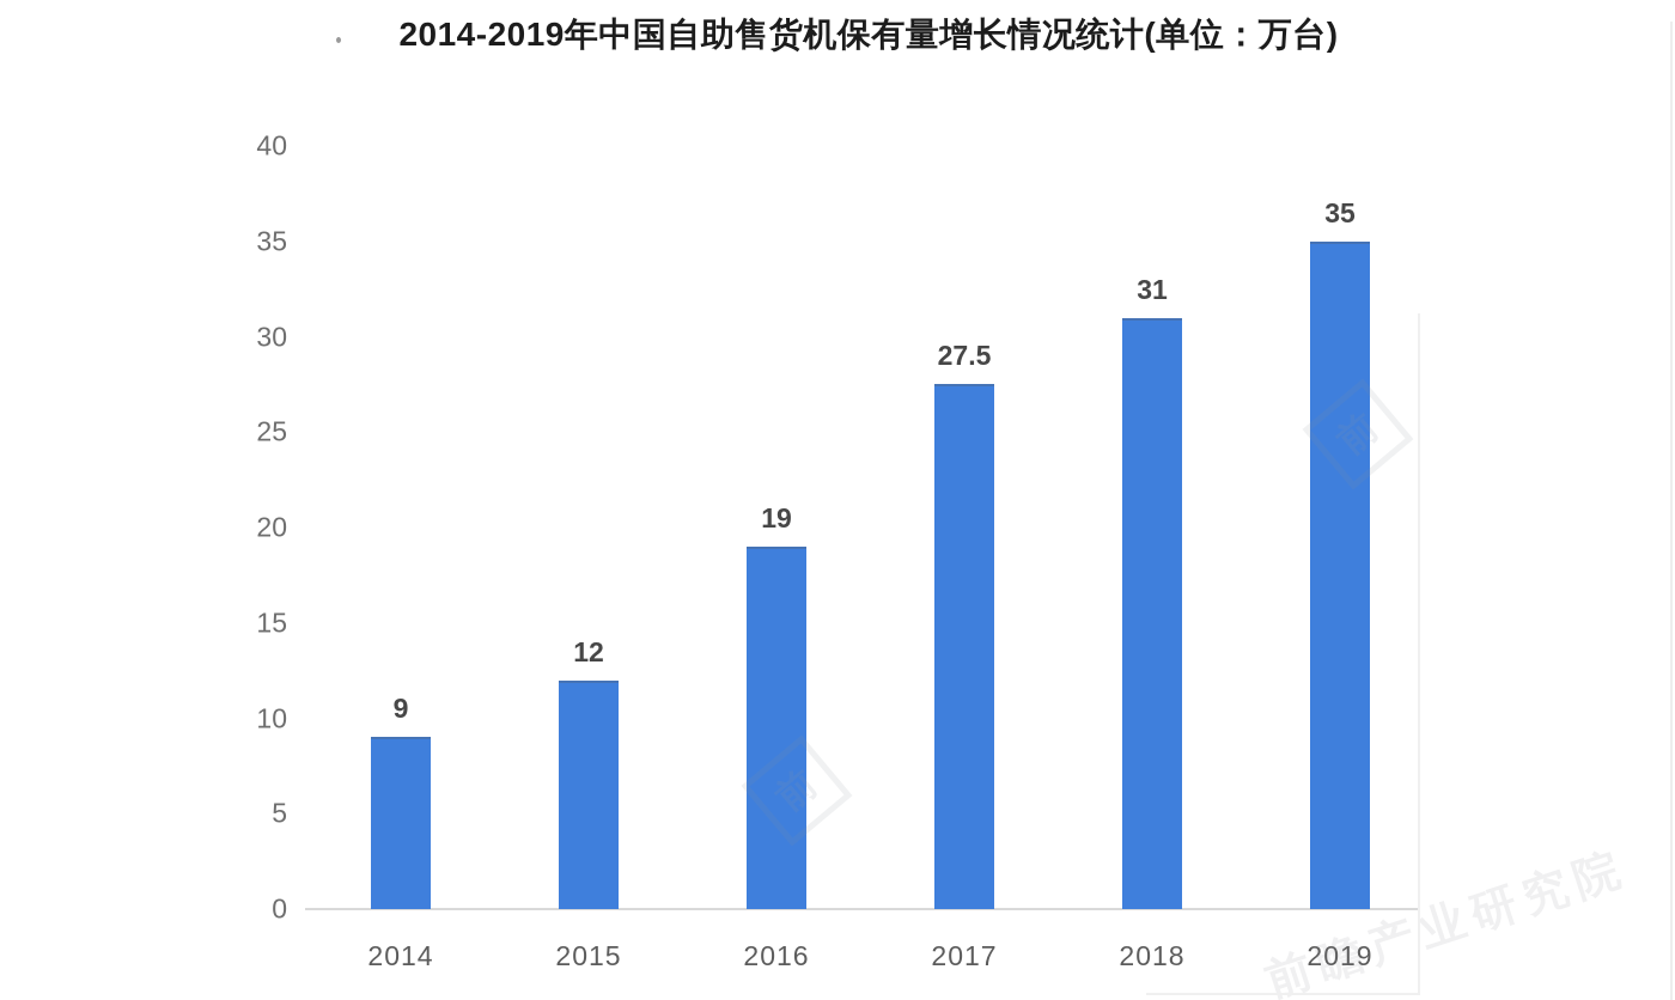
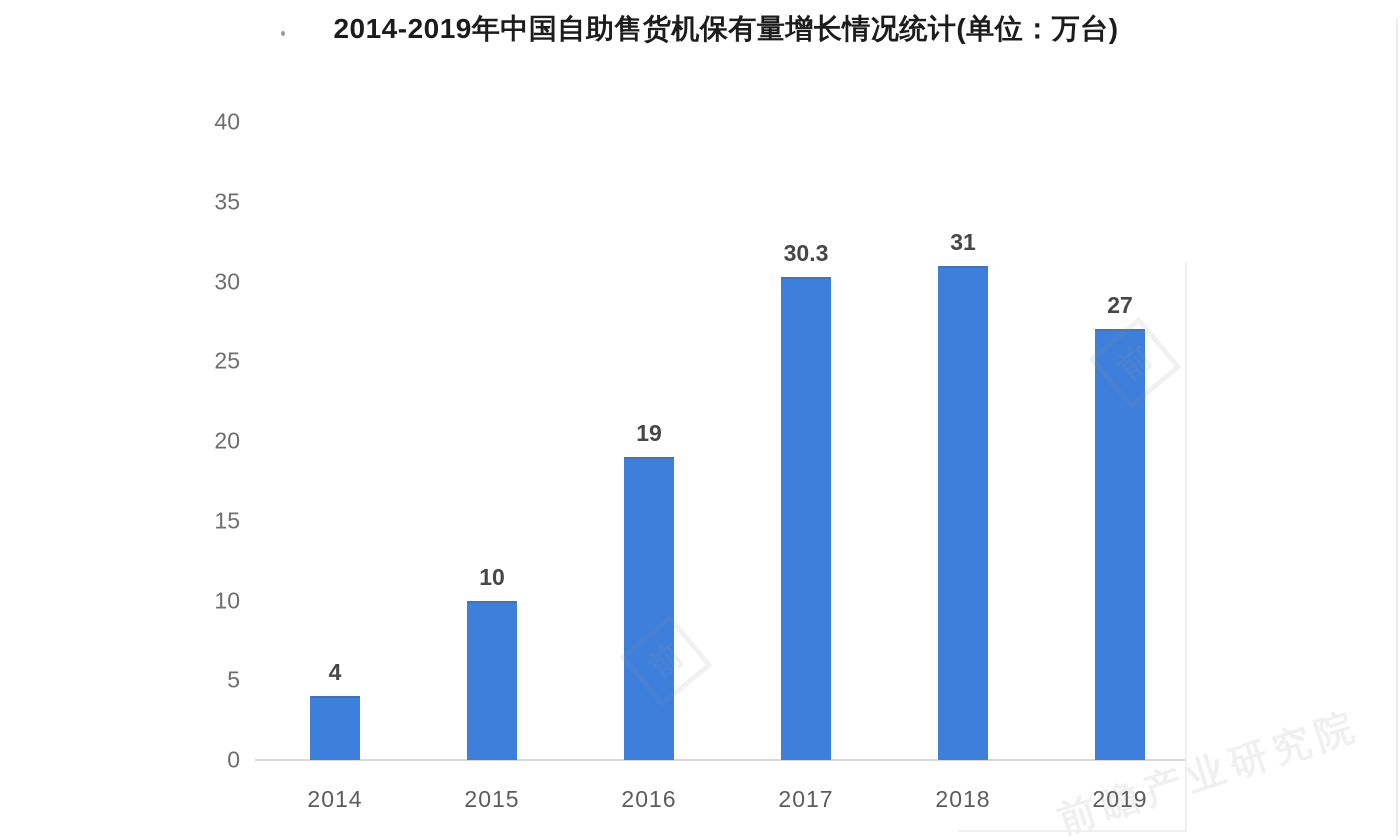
2014: 9 -> 4
2015: 12 -> 10
2017: 27.5 -> 30.3
2019: 35 -> 27
